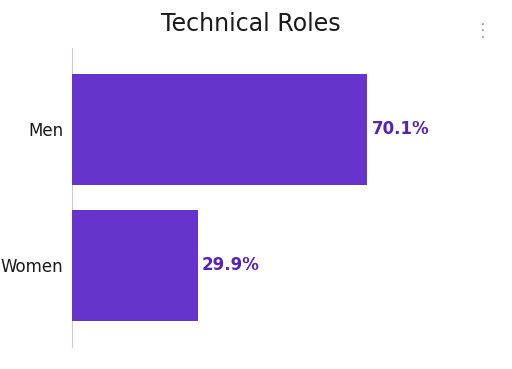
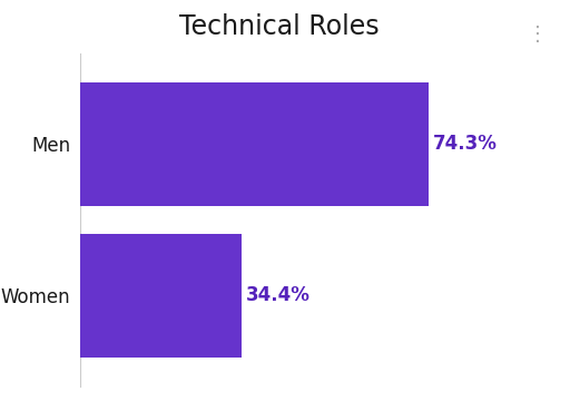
Men: 70.1% -> 74.3%
Women: 29.9% -> 34.4%
